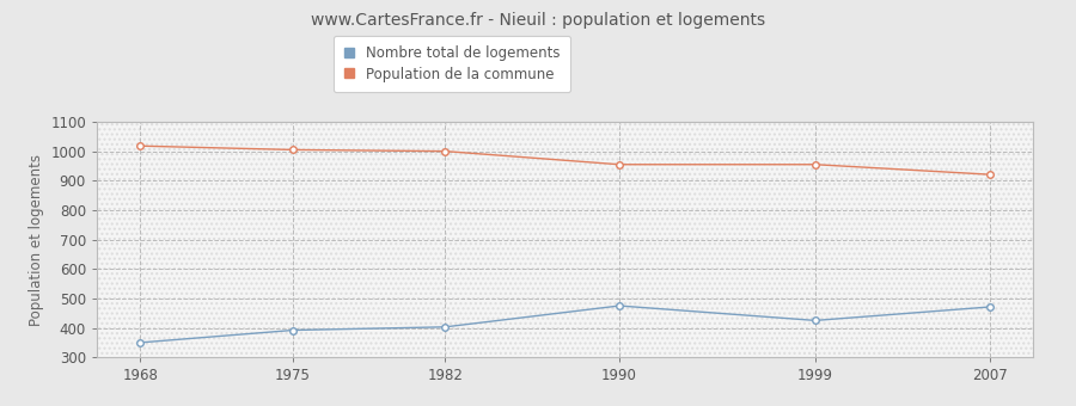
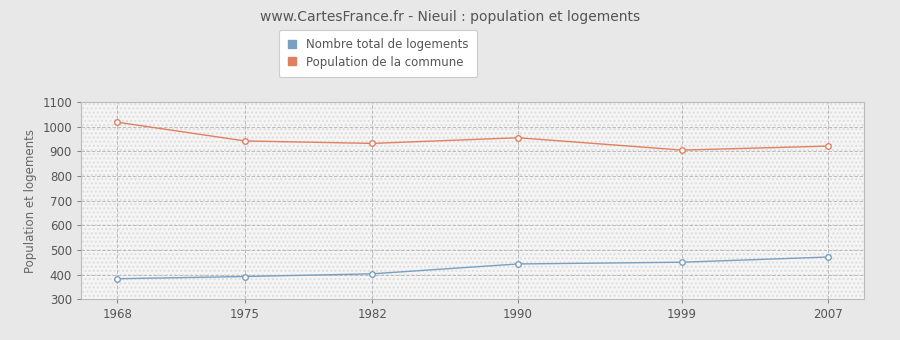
Nombre total de logements/1968: 350 -> 383
Population de la commune/1975: 1005 -> 942
Population de la commune/1982: 1000 -> 932
Nombre total de logements/1990: 475 -> 443
Nombre total de logements/1999: 425 -> 450
Population de la commune/1999: 955 -> 905
